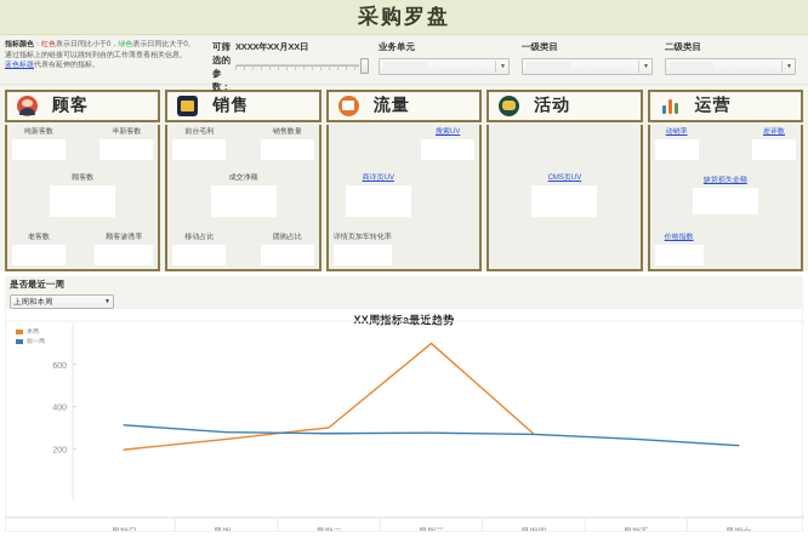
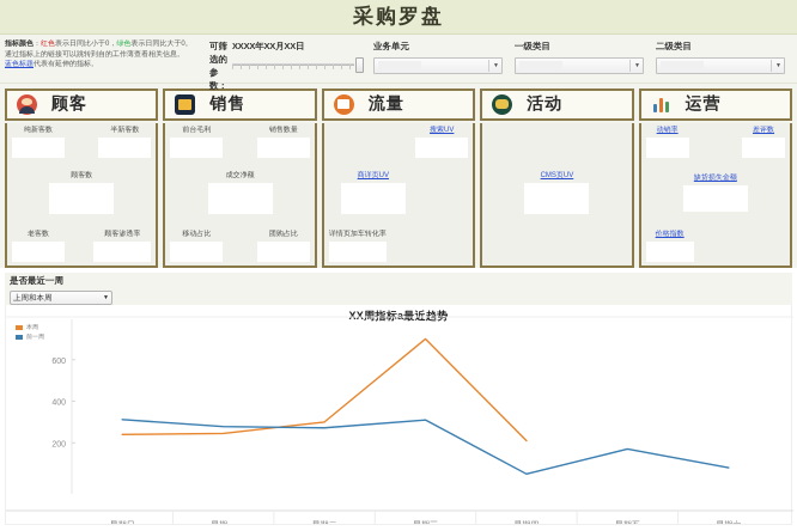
本周/星期日: 200 -> 240
前一周/星期三: 280 -> 310
本周/星期四: 270 -> 210
前一周/星期四: 270 -> 50
前一周/星期五: 240 -> 170
前一周/星期六: 220 -> 80
